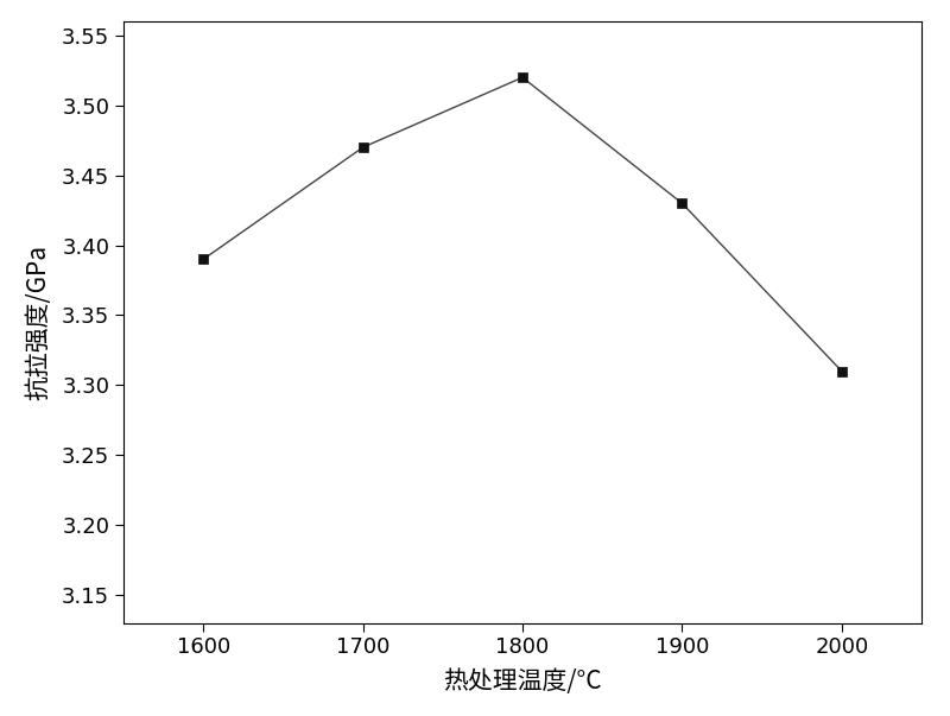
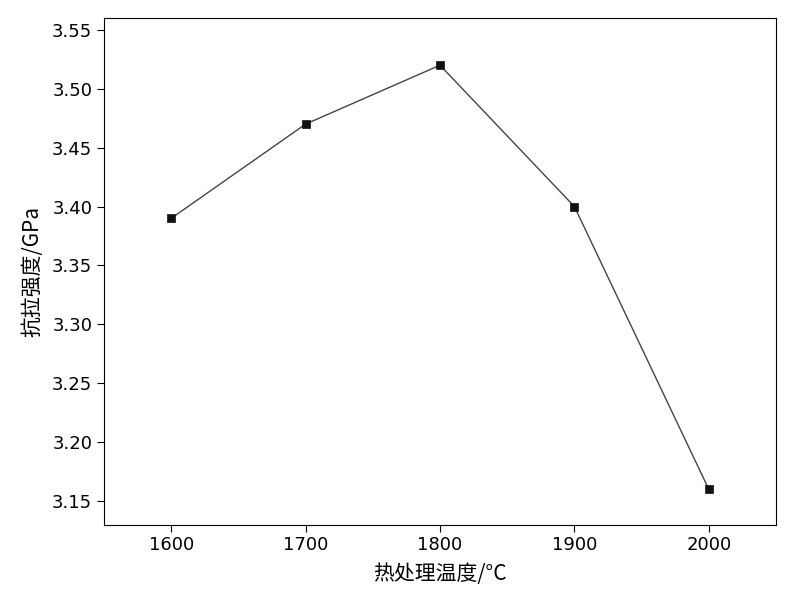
1900: 3.43 -> 3.40
2000: 3.31 -> 3.16
